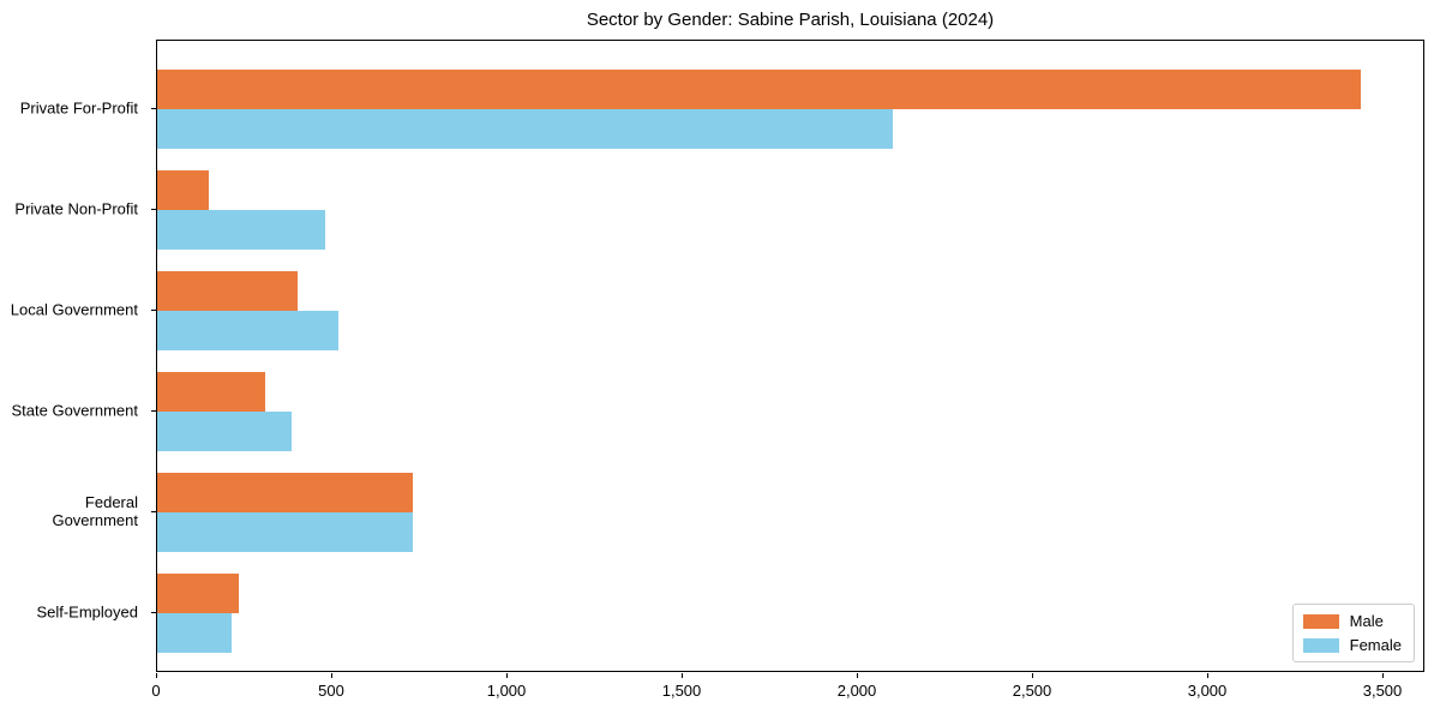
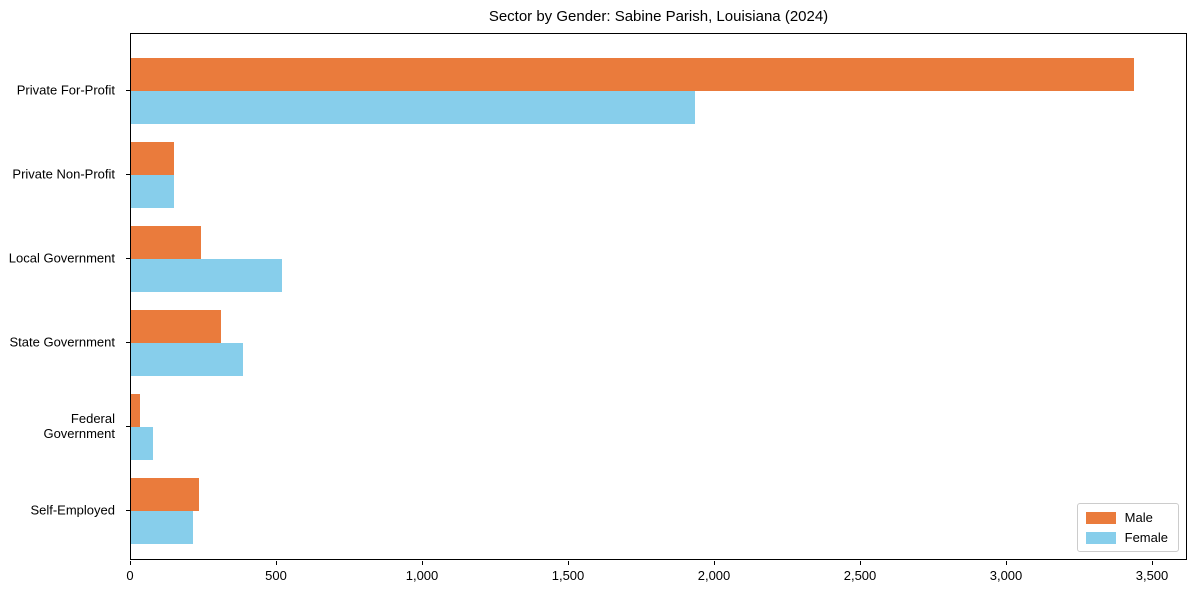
Female/Private For-Profit: 2100 -> 1930
Female/Private Non-Profit: 480 -> 150
Male/Local Government: 400 -> 240
Male/Federal Government: 730 -> 30
Female/Federal Government: 730 -> 70
